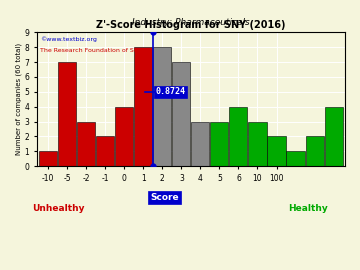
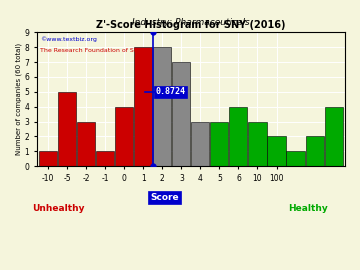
-5: 7 -> 5
-1: 2 -> 1
